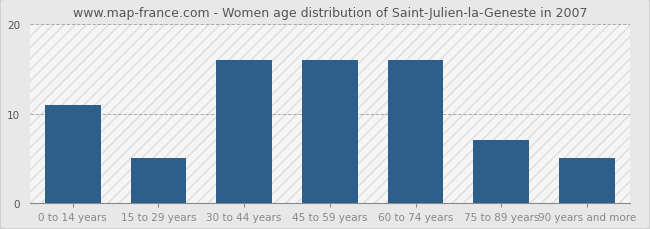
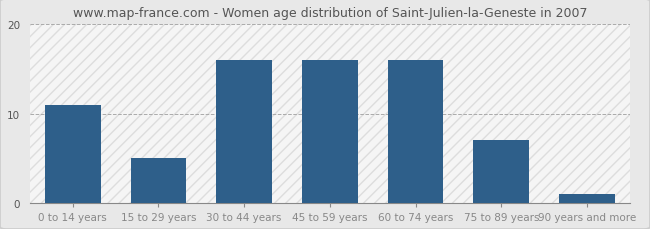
90 years and more: 5 -> 1
